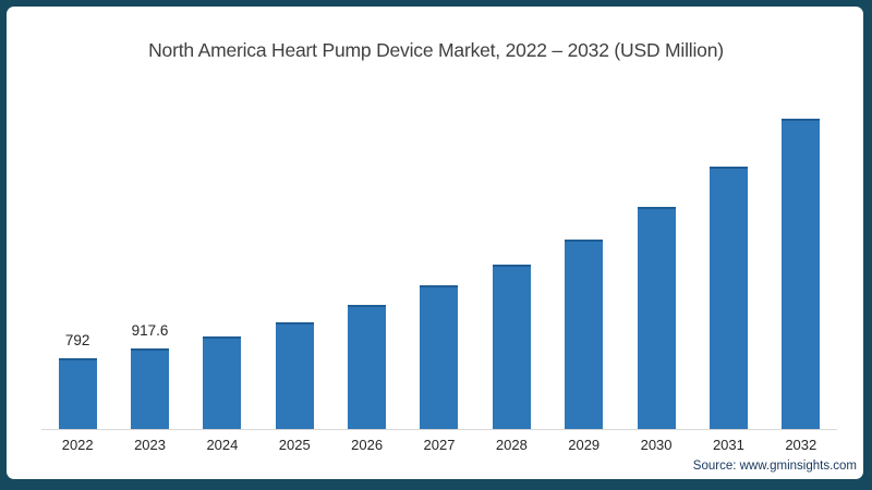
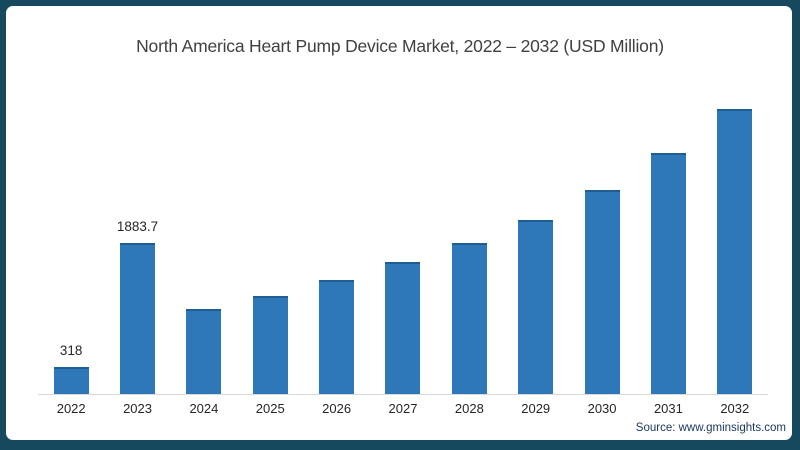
2022: 792 -> 318
2023: 917.6 -> 1883.7
